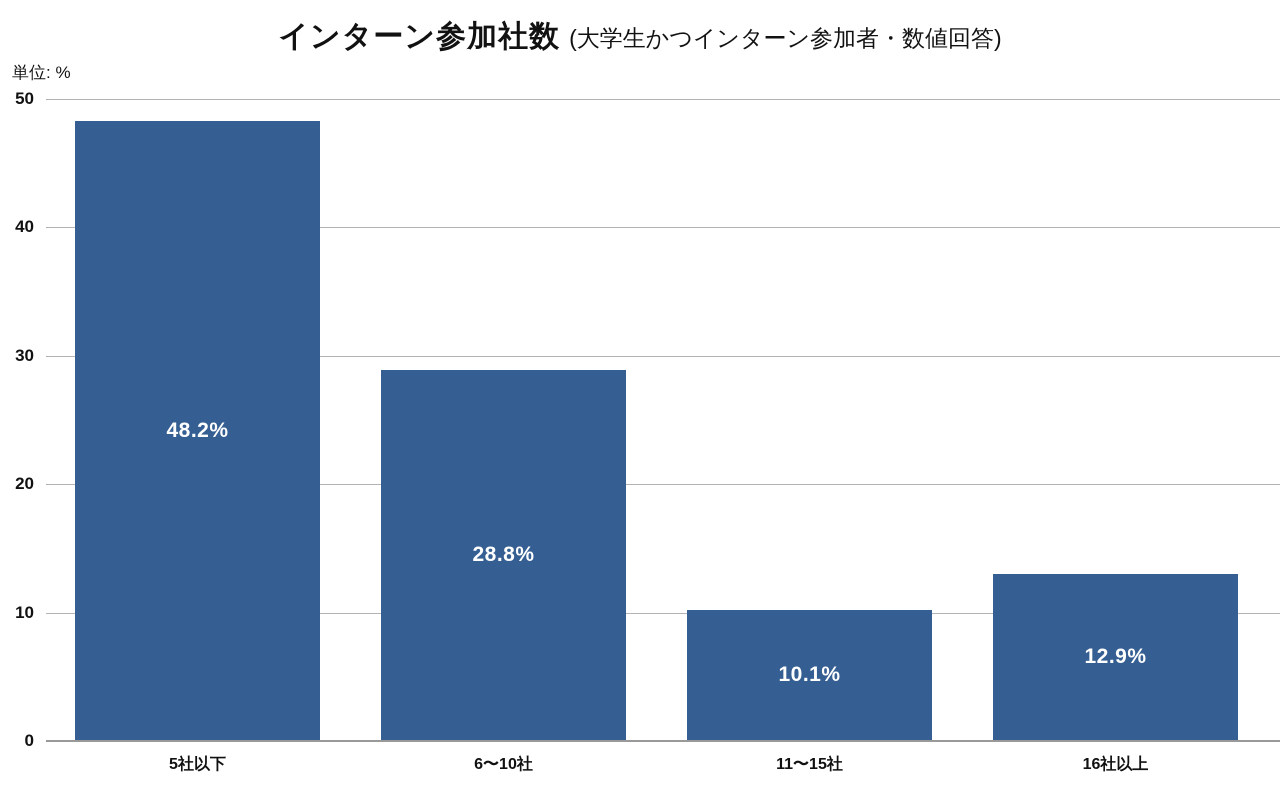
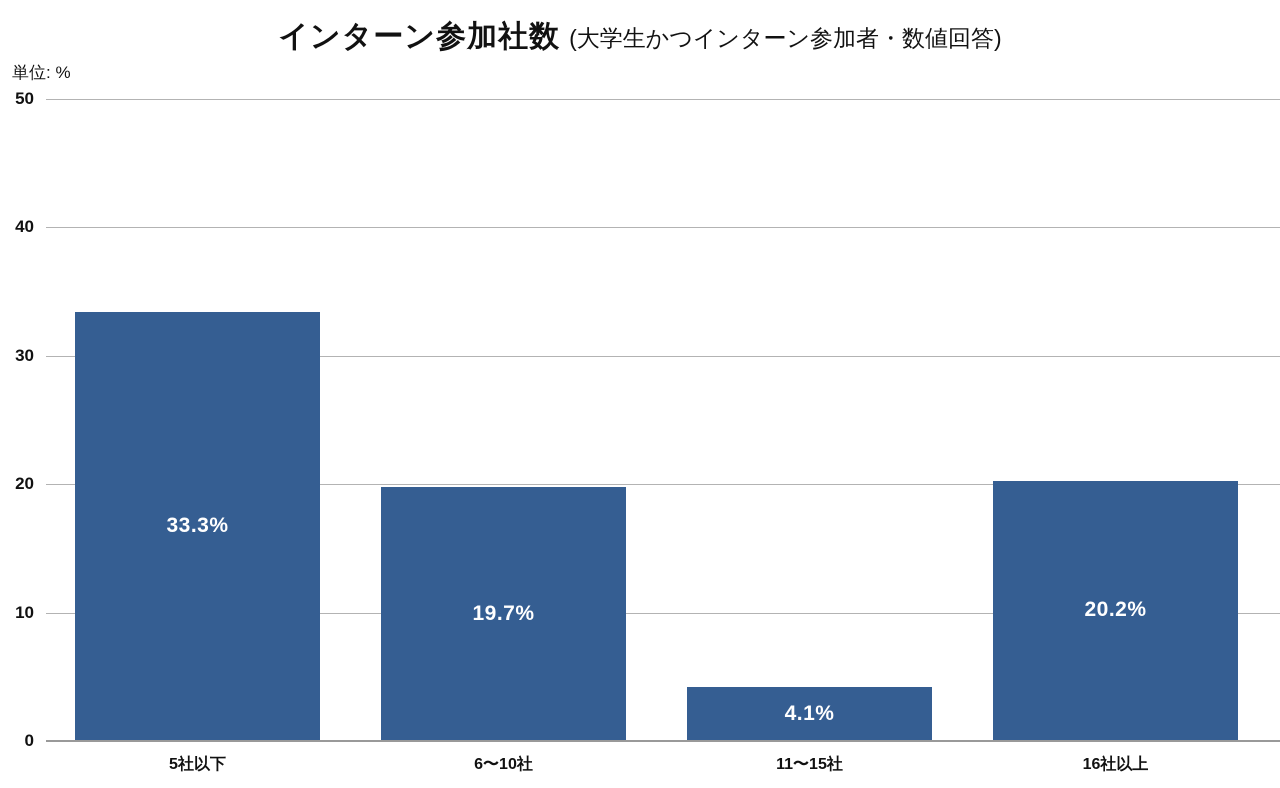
5社以下: 48.2% -> 33.3%
6〜10社: 28.8% -> 19.7%
11〜15社: 10.1% -> 4.1%
16社以上: 12.9% -> 20.2%
